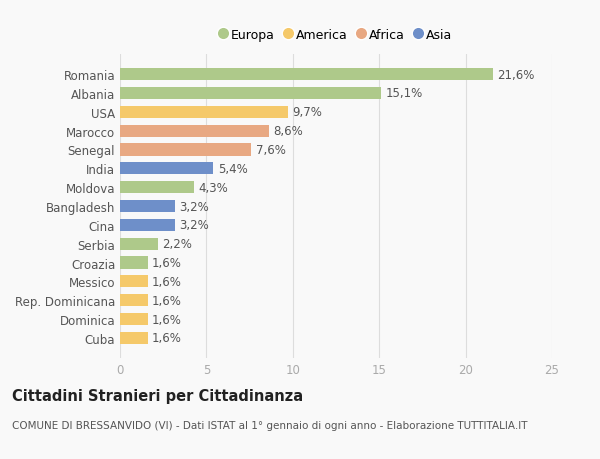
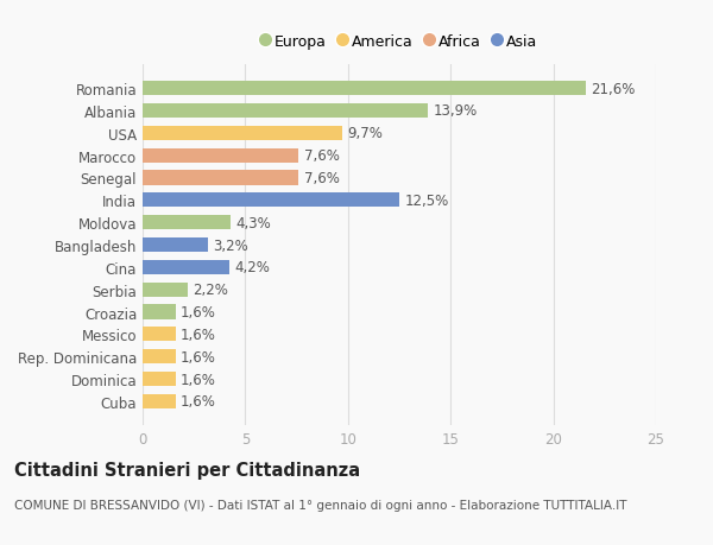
Albania: 15,1% -> 13,9%
Marocco: 8,6% -> 7,6%
India: 5,4% -> 12,5%
Cina: 3,2% -> 4,2%
